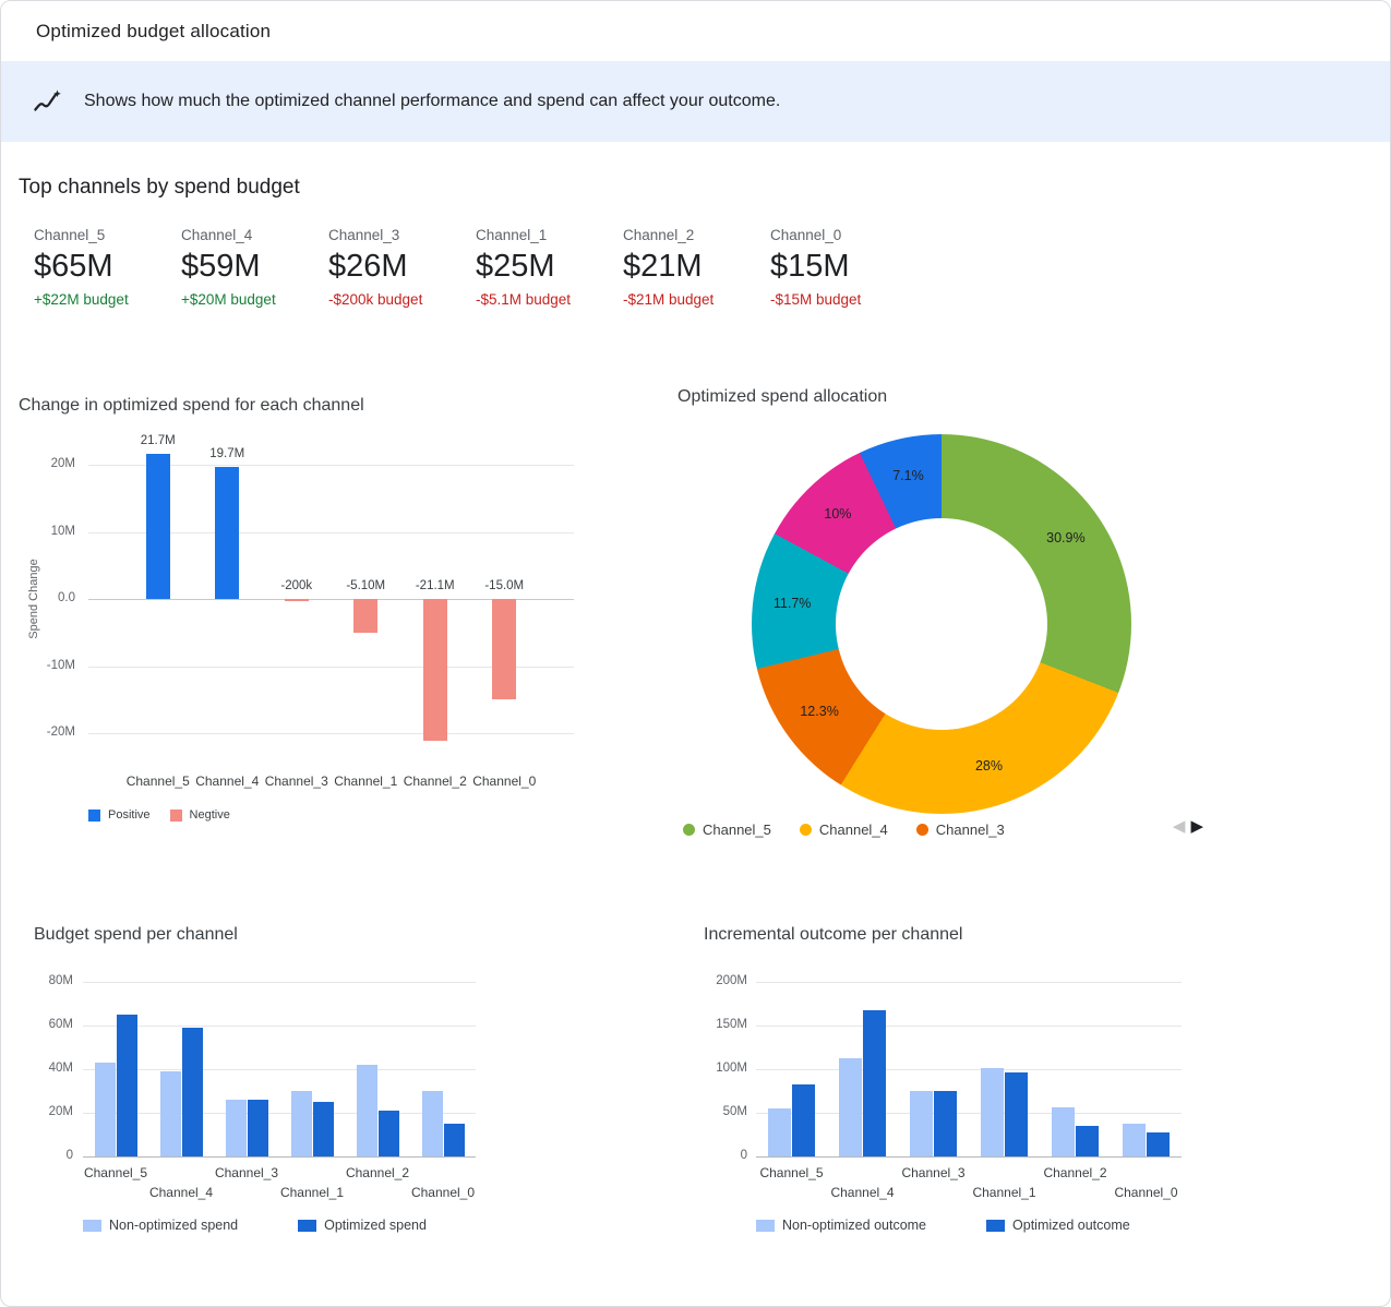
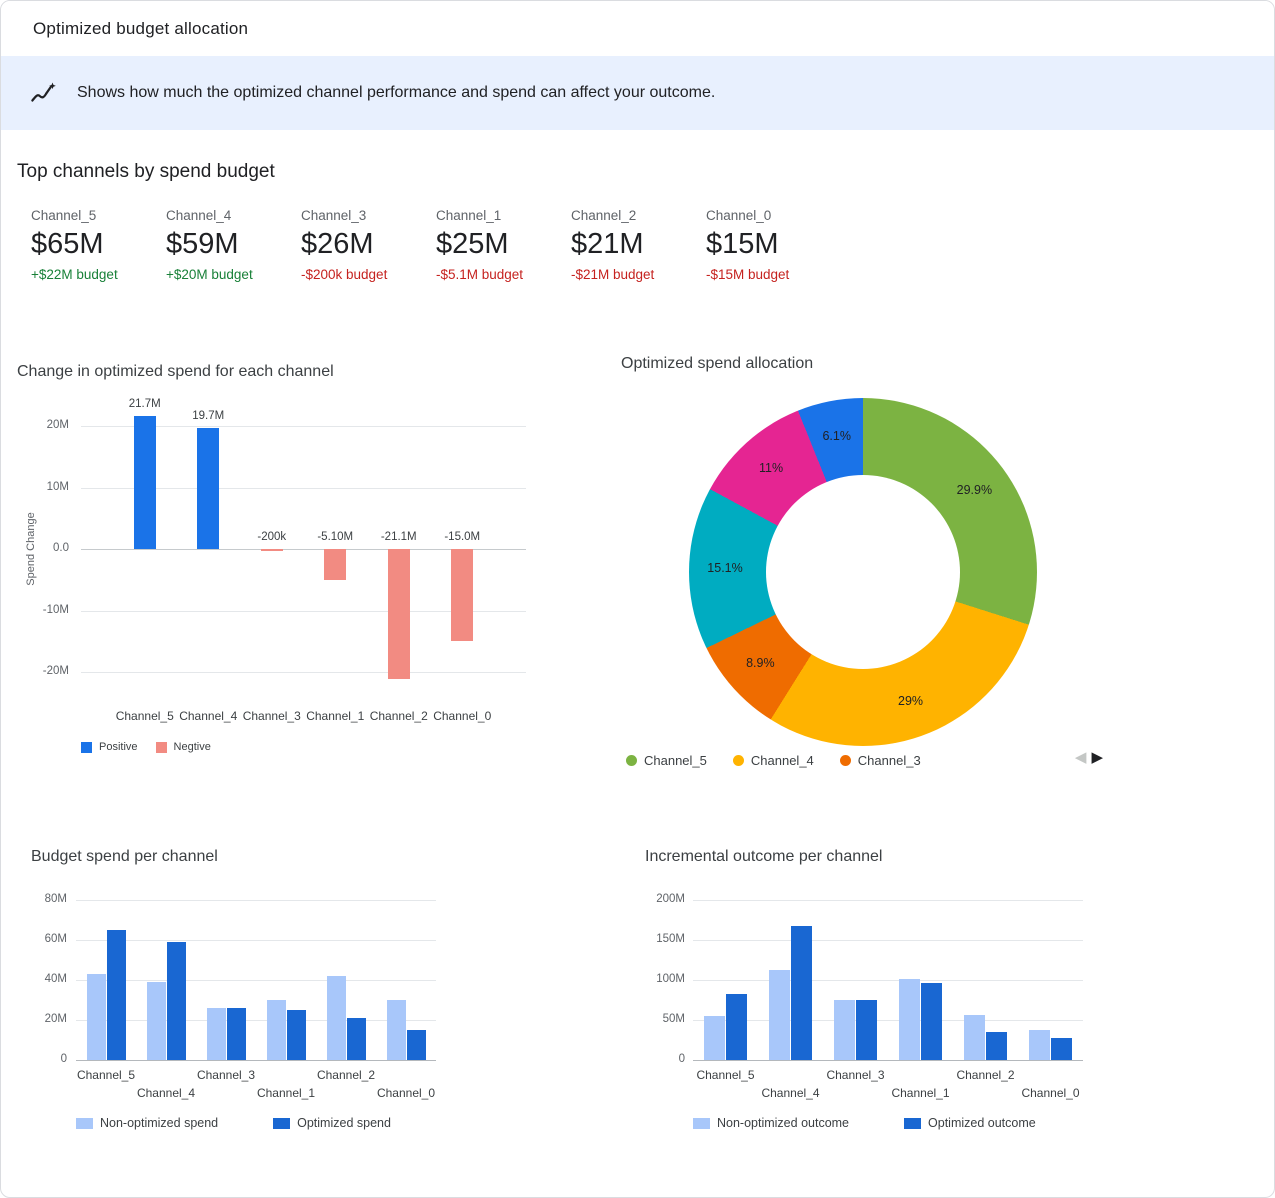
Optimized spend allocation/Channel_5: 30.9% -> 29.9%
Optimized spend allocation/Channel_4: 28% -> 29%
Optimized spend allocation/Channel_3: 12.3% -> 8.9%
Optimized spend allocation/Channel_1: 11.7% -> 15.1%
Optimized spend allocation/Channel_2: 10% -> 11%
Optimized spend allocation/Channel_0: 7.1% -> 6.1%
